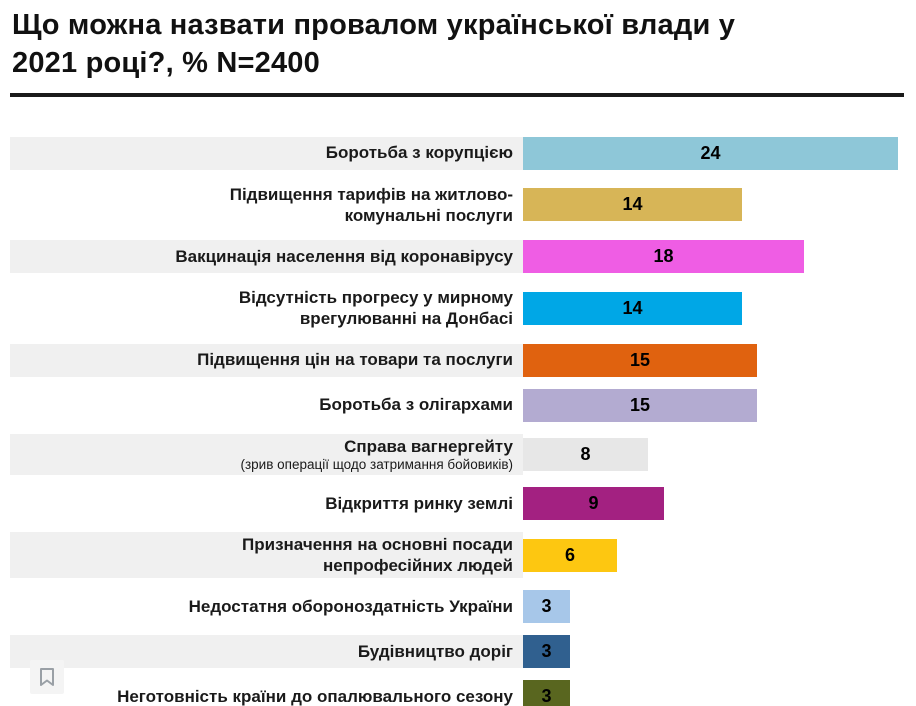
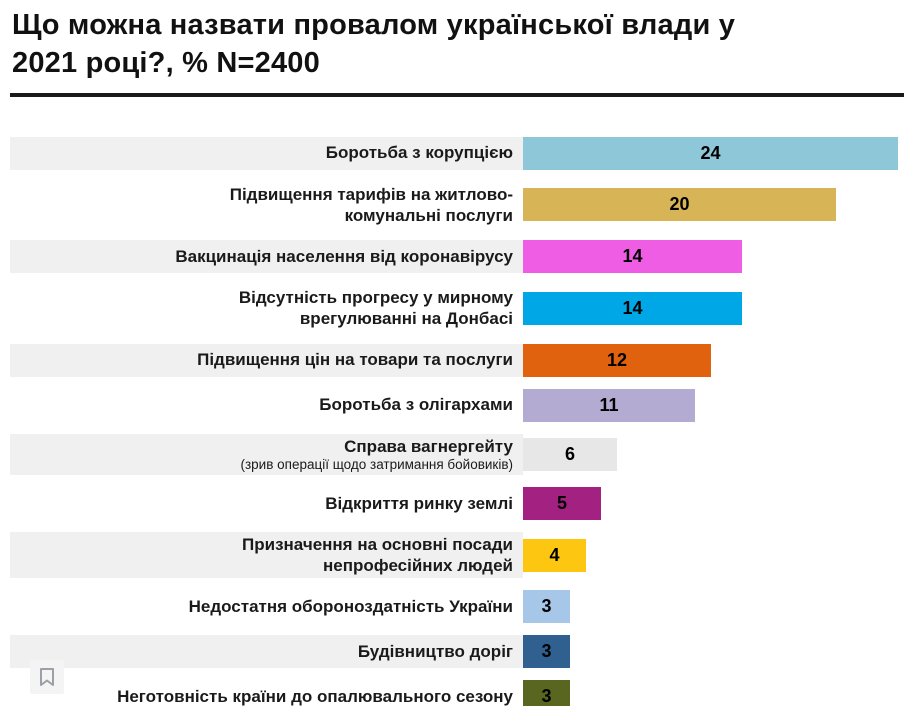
Підвищення тарифів на житлово- комунальні послуги: 14 -> 20
Вакцинація населення від коронавірусу: 18 -> 14
Підвищення цін на товари та послуги: 15 -> 12
Боротьба з олігархами: 15 -> 11
Справа вагнергейту: 8 -> 6
Відкриття ринку землі: 9 -> 5
Призначення на основні посади непрофесійних людей: 6 -> 4
